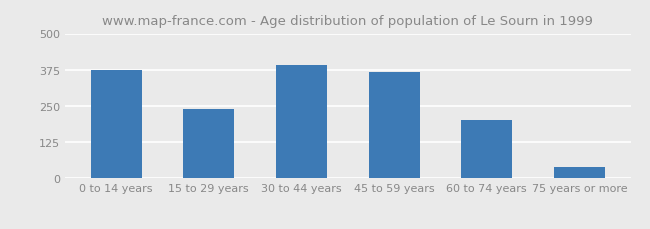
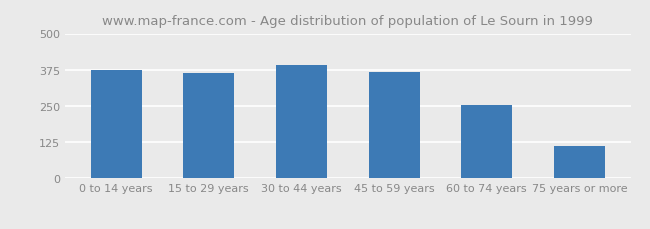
15 to 29 years: 240 -> 362
60 to 74 years: 200 -> 254
75 years or more: 40 -> 113
